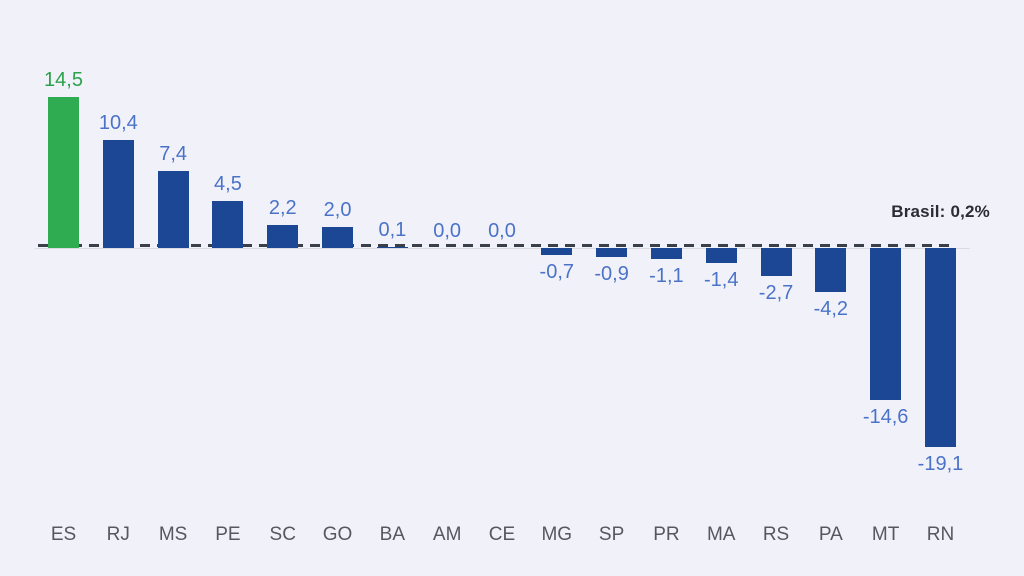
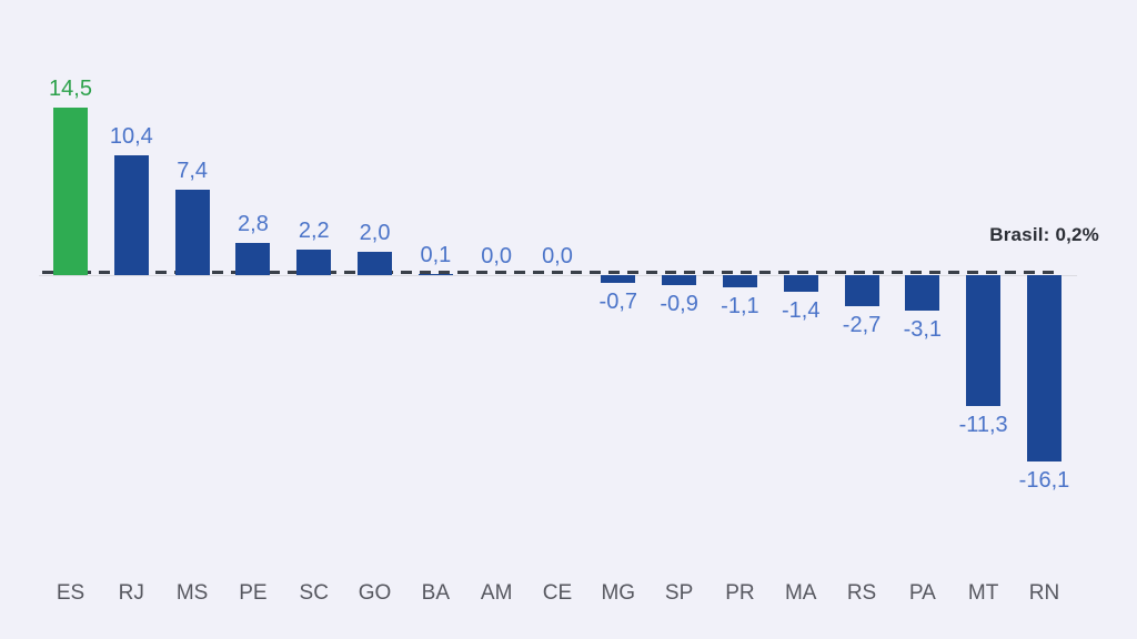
PE: 4,5 -> 2,8
PA: -4,2 -> -3,1
MT: -14,6 -> -11,3
RN: -19,1 -> -16,1
